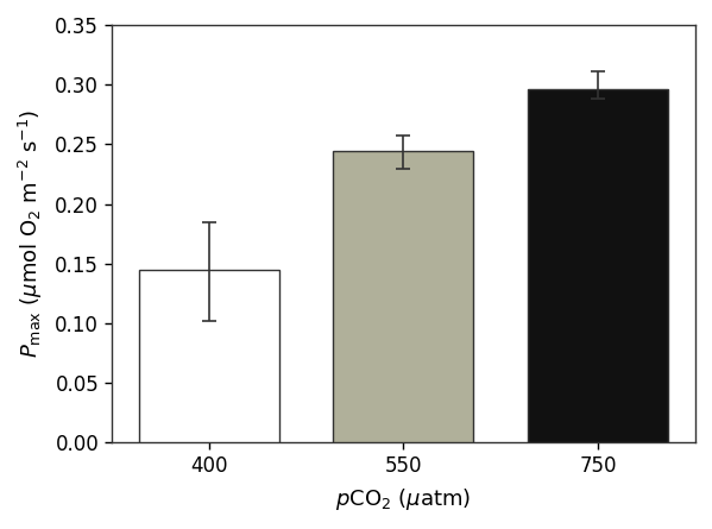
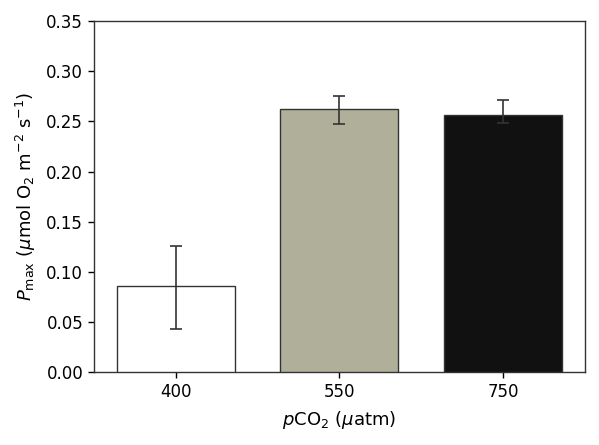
400: 0.145 -> 0.086
550: 0.244 -> 0.262
750: 0.296 -> 0.256
